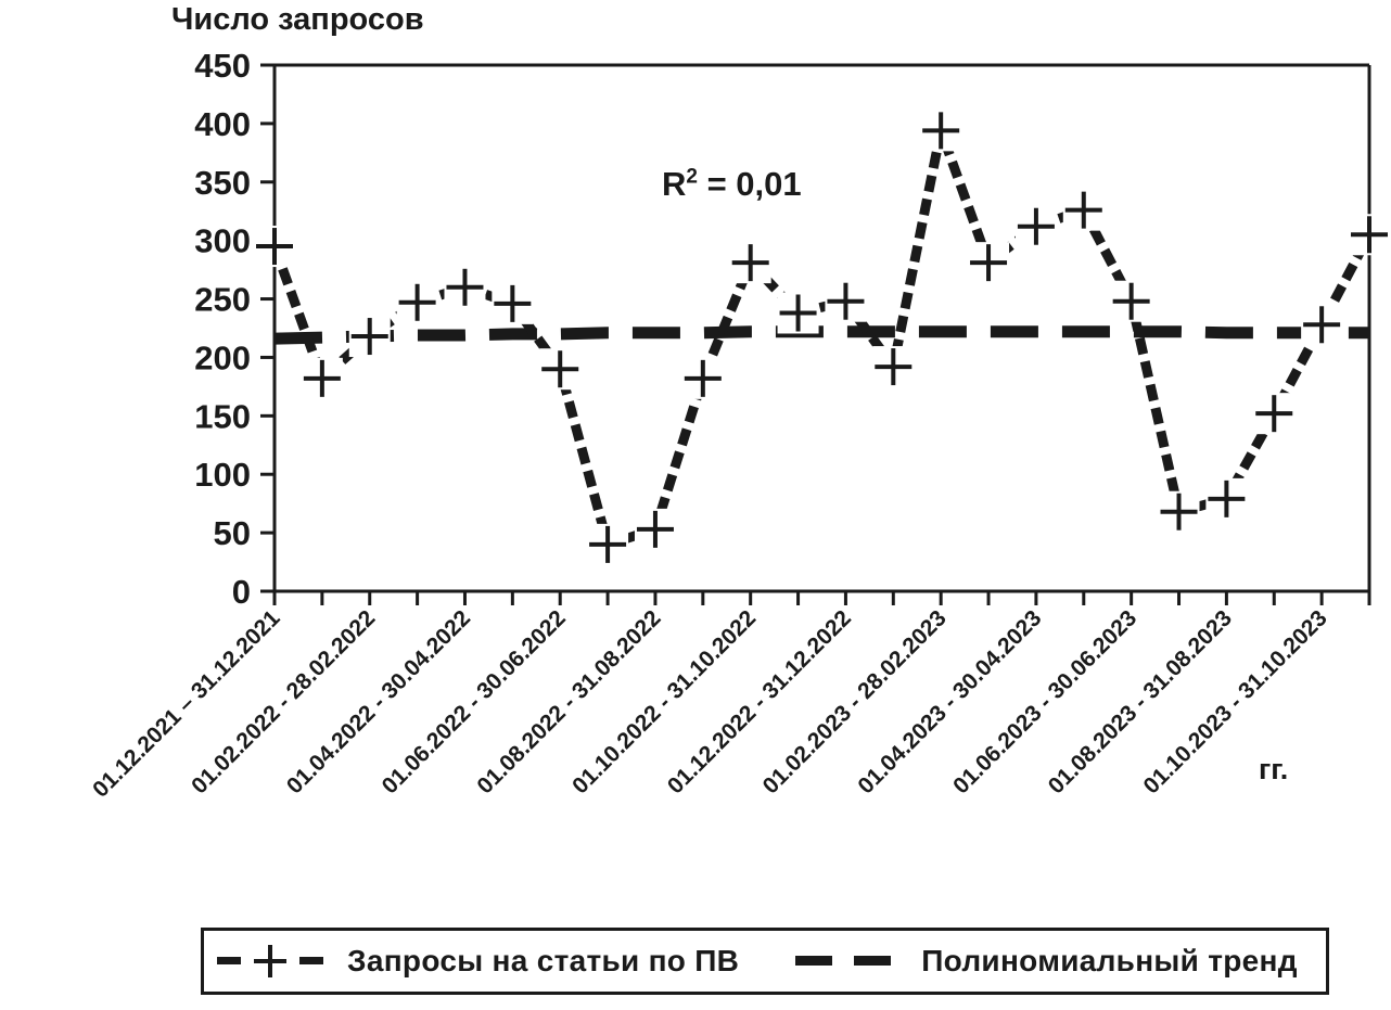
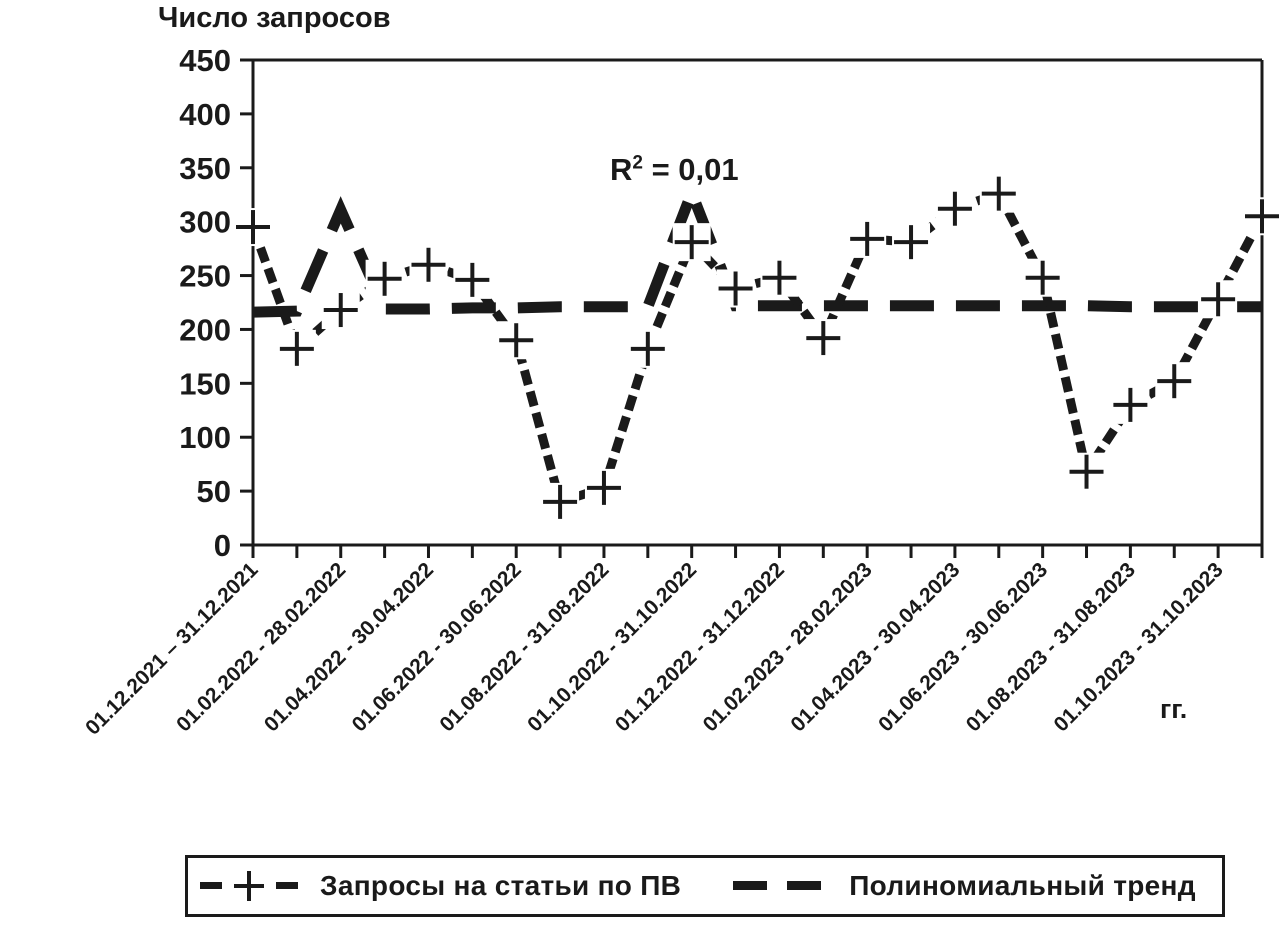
Полиномиальный тренд/01.02.2022 - 28.02.2022: 218 -> 311
Полиномиальный тренд/01.10.2022 - 31.10.2022: 222 -> 327
Запросы на статьи по ПВ/01.02.2023 - 28.02.2023: 394 -> 284
Запросы на статьи по ПВ/01.08.2023 - 31.08.2023: 79 -> 130
